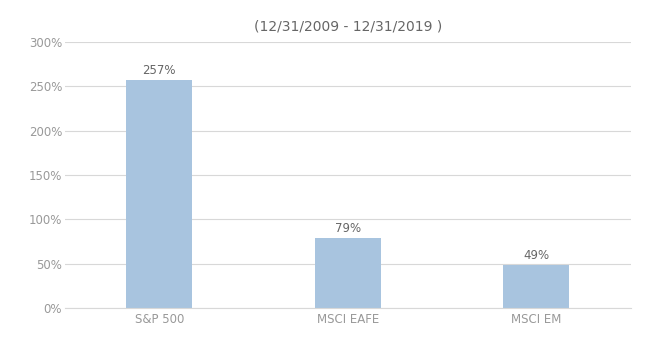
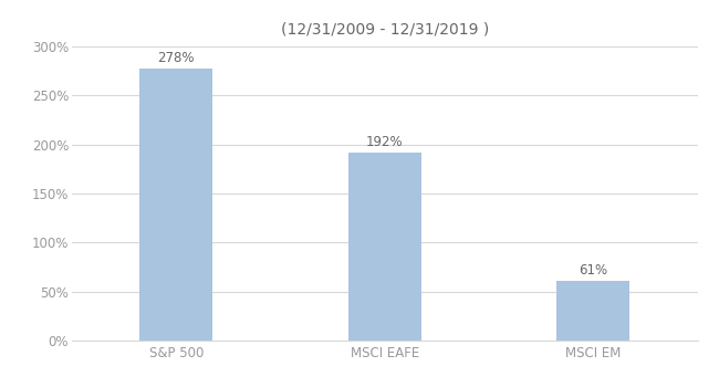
S&P 500: 257% -> 278%
MSCI EAFE: 79% -> 192%
MSCI EM: 49% -> 61%
